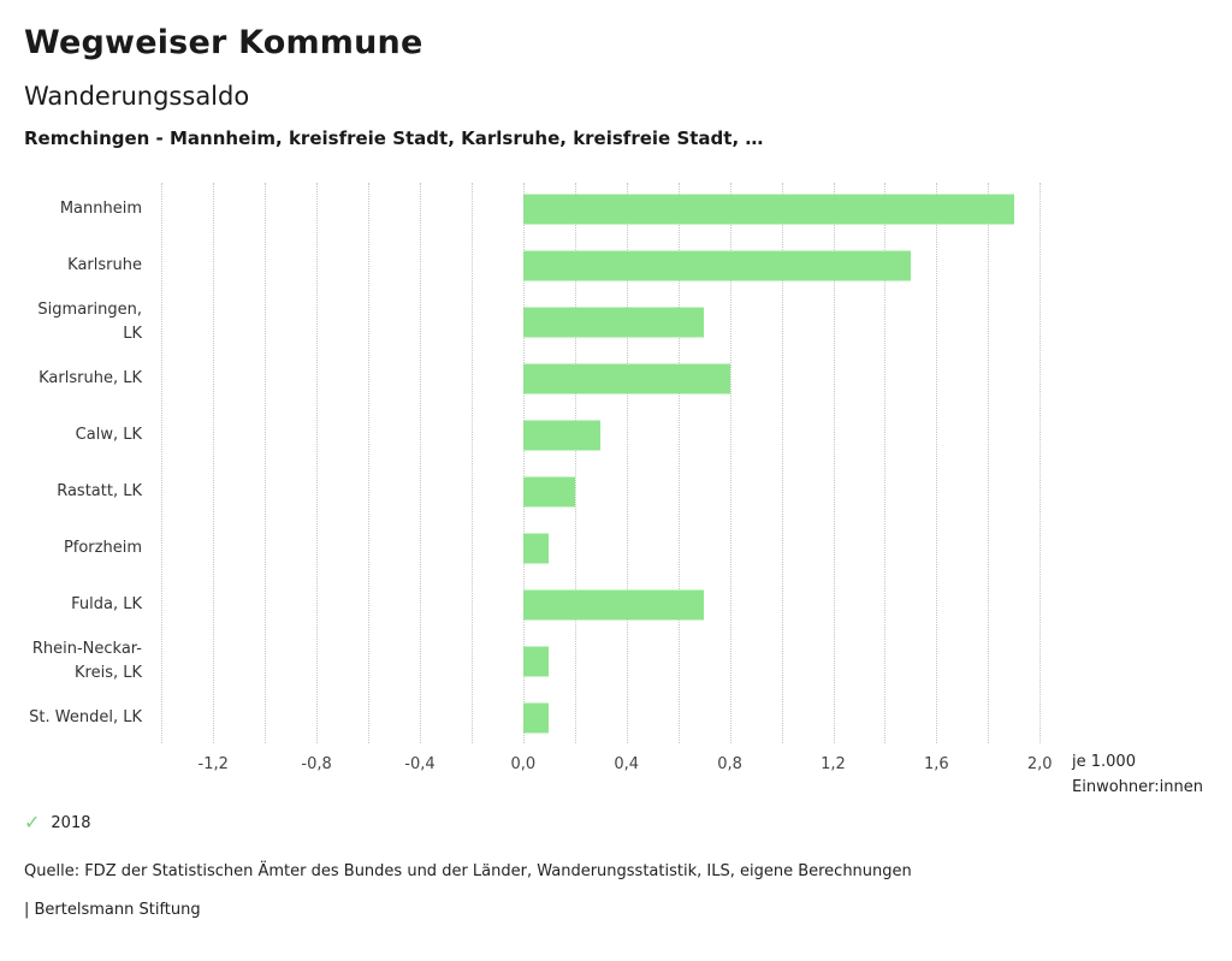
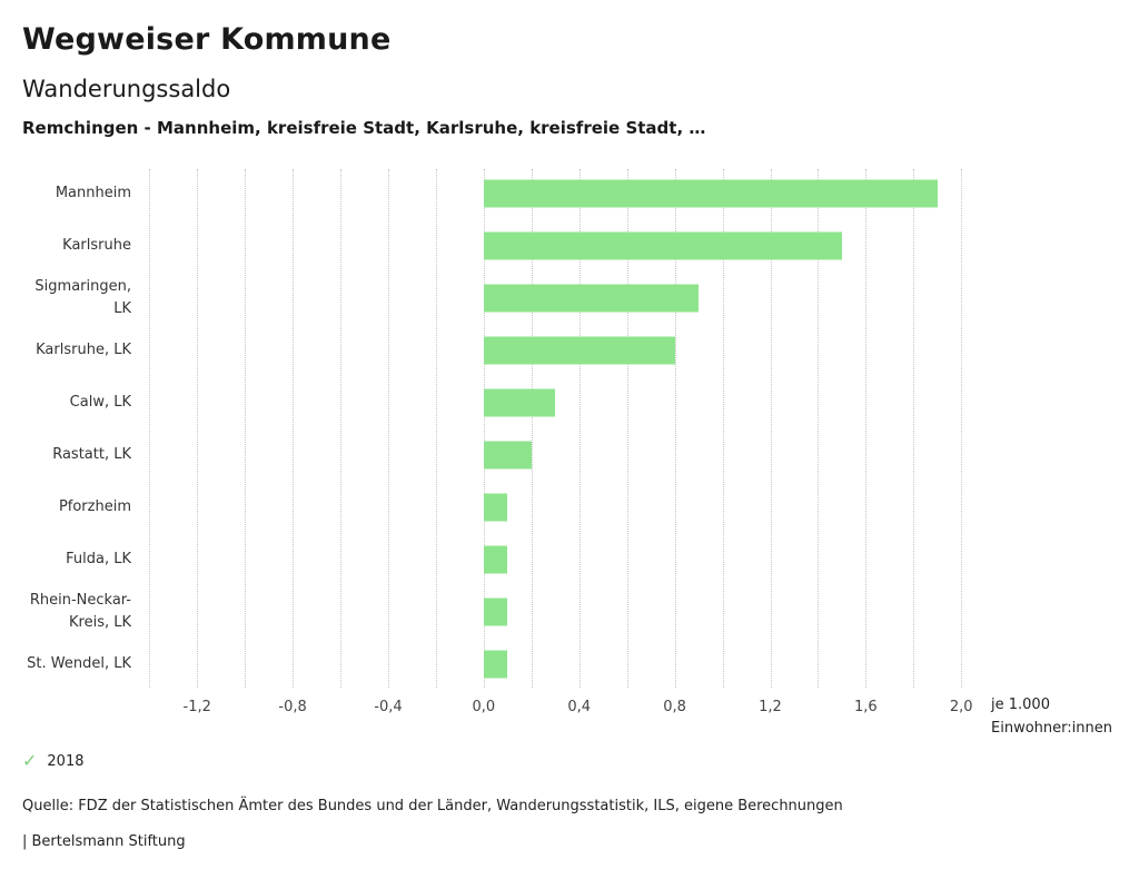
Sigmaringen, LK: 0,7 -> 0,9
Fulda, LK: 0,7 -> 0,1
